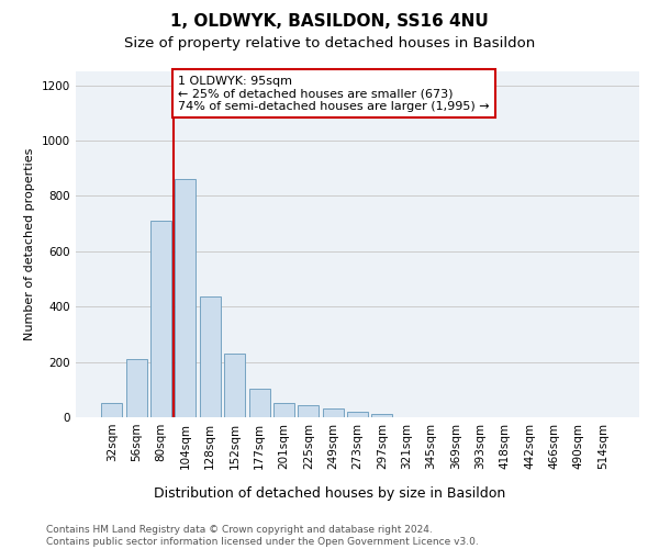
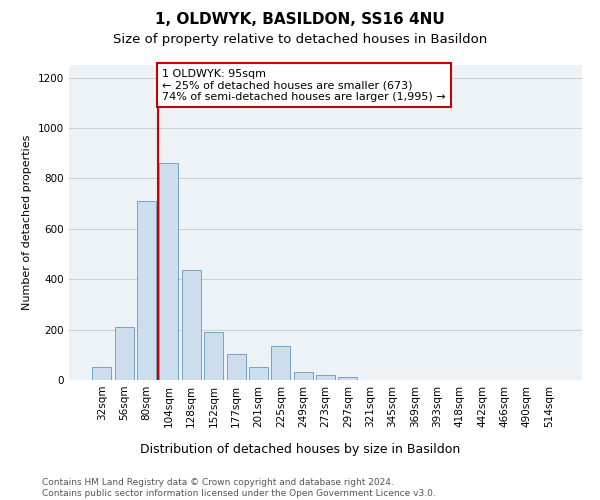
152sqm: 230 -> 190
225sqm: 45 -> 135
